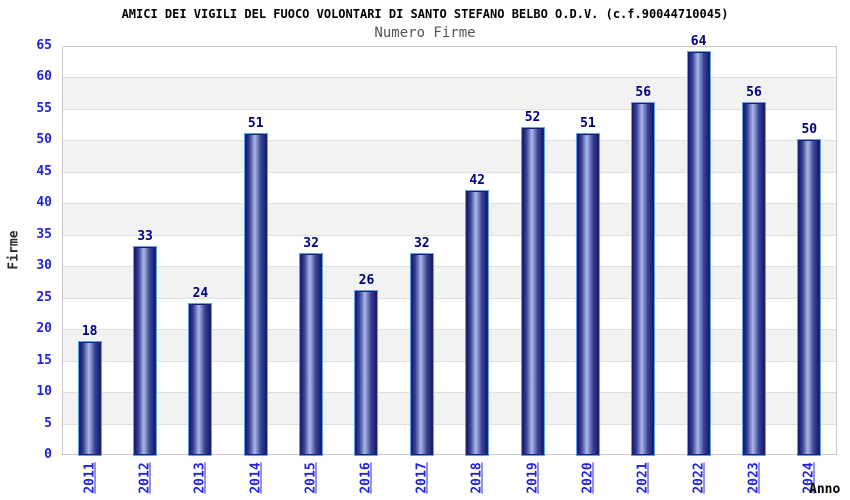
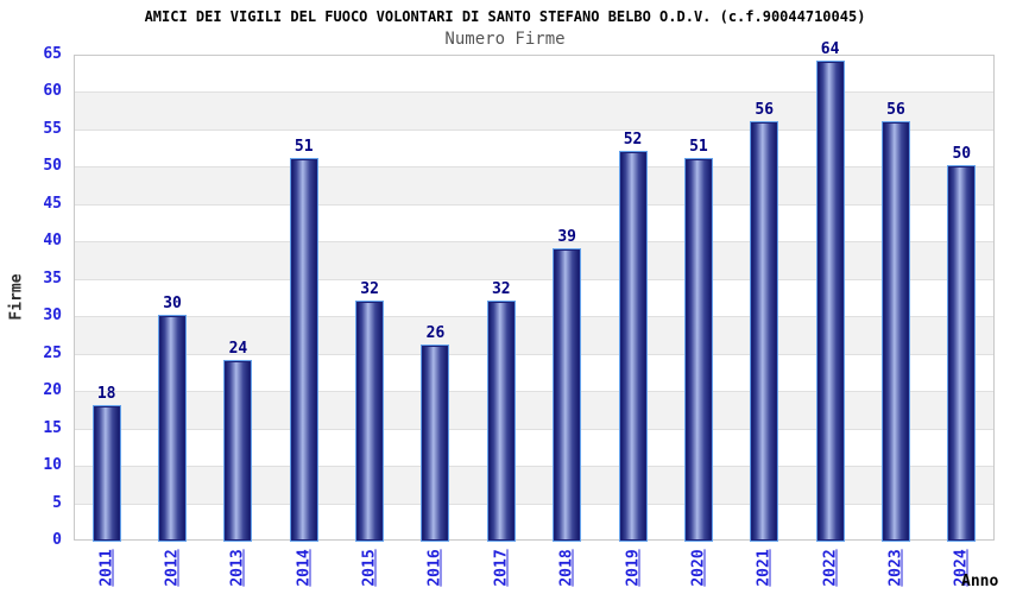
2012: 33 -> 30
2018: 42 -> 39
